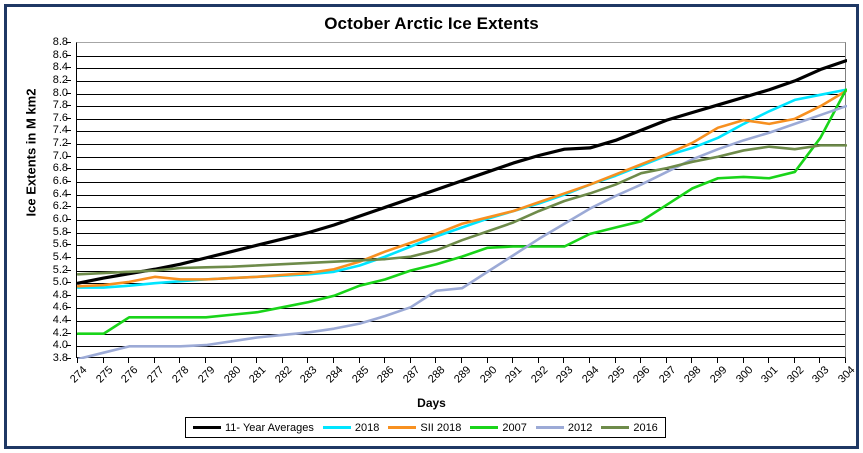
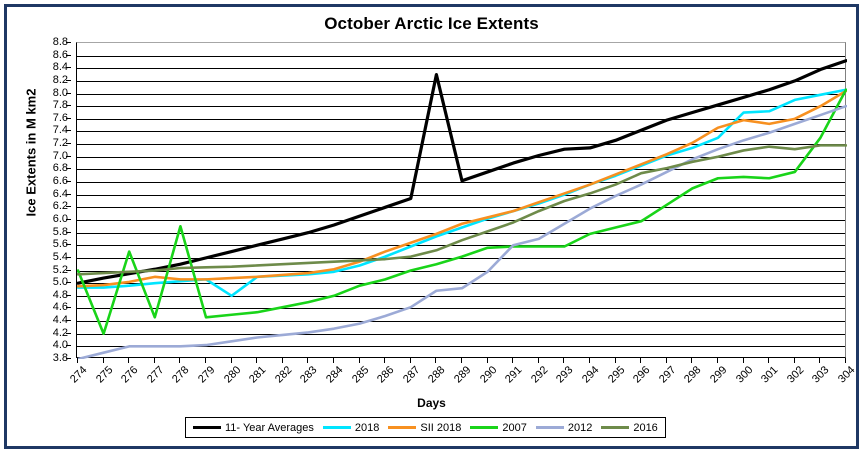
2007/274: 4.2 -> 5.2
2007/276: 4.5 -> 5.5
2007/278: 4.5 -> 5.9
2018/280: 5.1 -> 4.8
11- Year Averages/288: 6.5 -> 8.3
2012/291: 5.4 -> 5.6
2018/300: 7.5 -> 7.7
